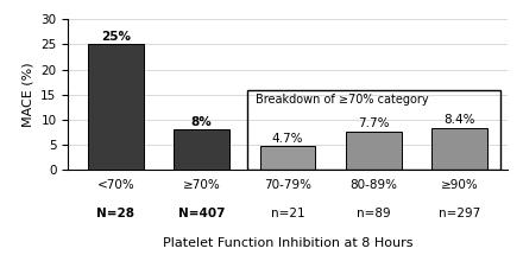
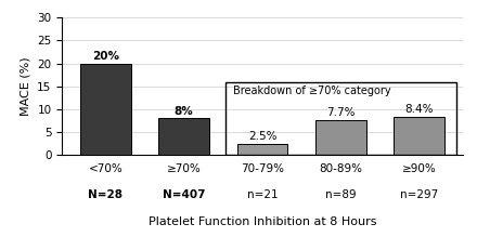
<70%: 25% -> 20%
70-79%: 4.7% -> 2.5%
